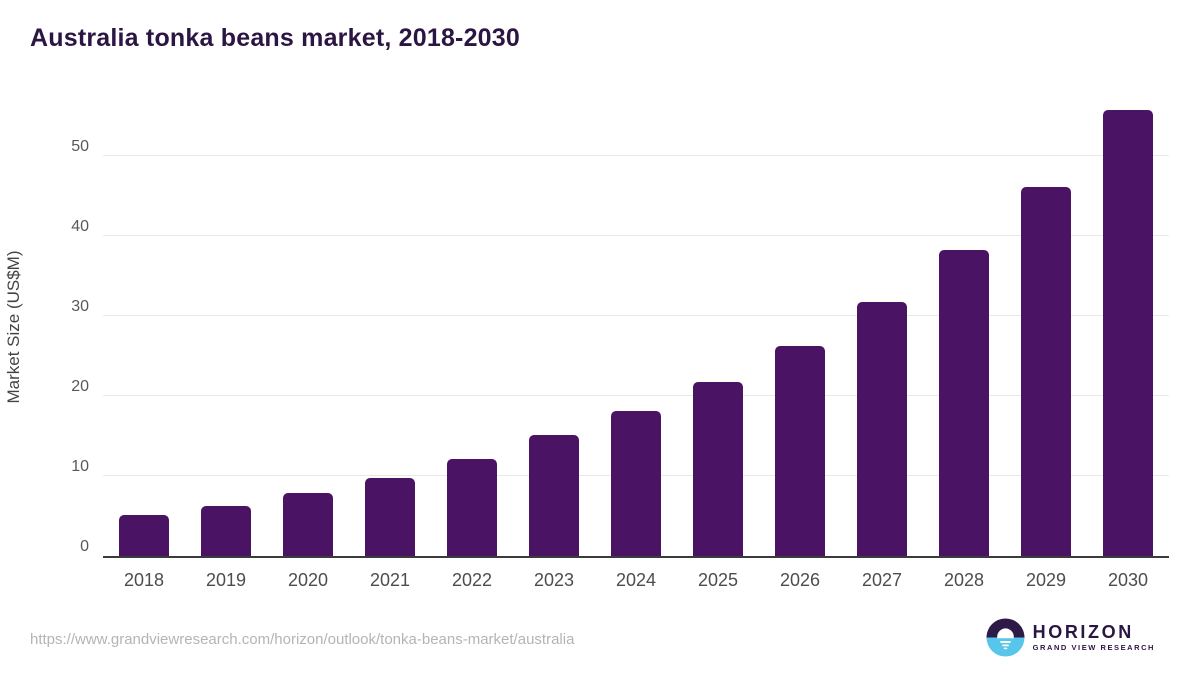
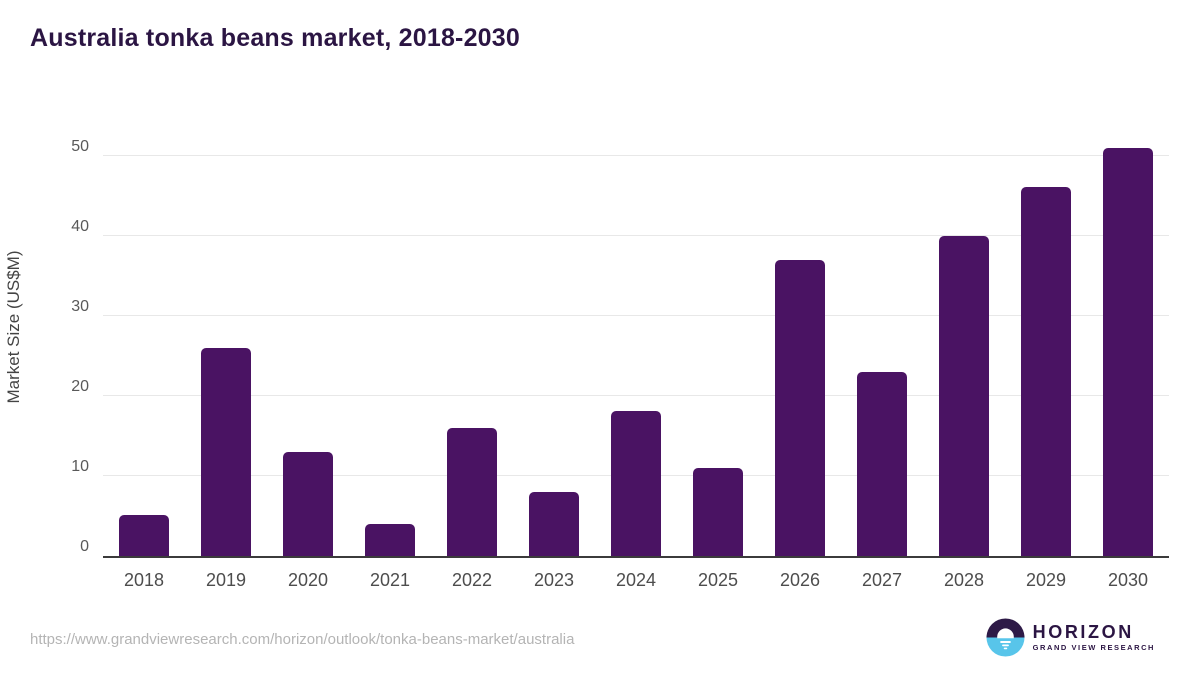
2019: 6 -> 26
2020: 8 -> 13
2021: 10 -> 4
2022: 12 -> 16
2023: 15 -> 8
2025: 22 -> 11
2026: 26 -> 37
2027: 32 -> 23
2028: 38 -> 40
2030: 56 -> 51
